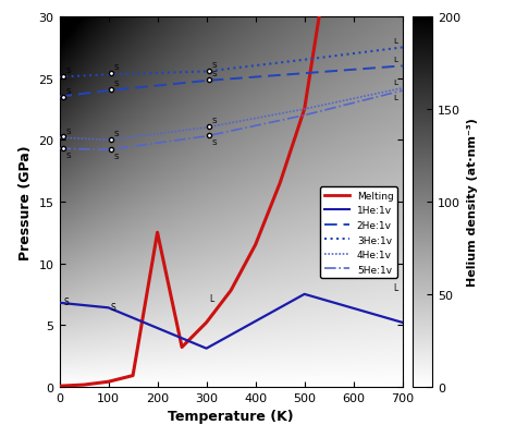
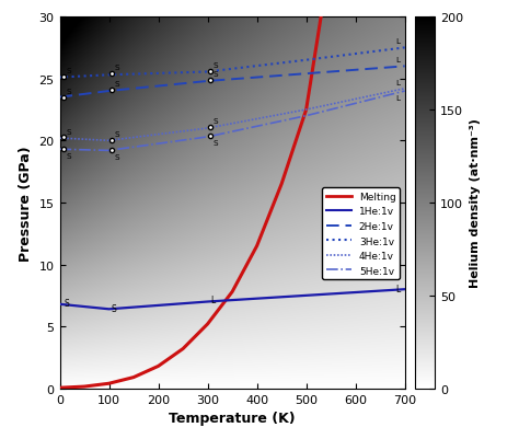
Melting/200: 12.5 -> 1.8
1He:1v/300: 3.1 -> 7.0
1He:1v/700: 5.2 -> 8.0
